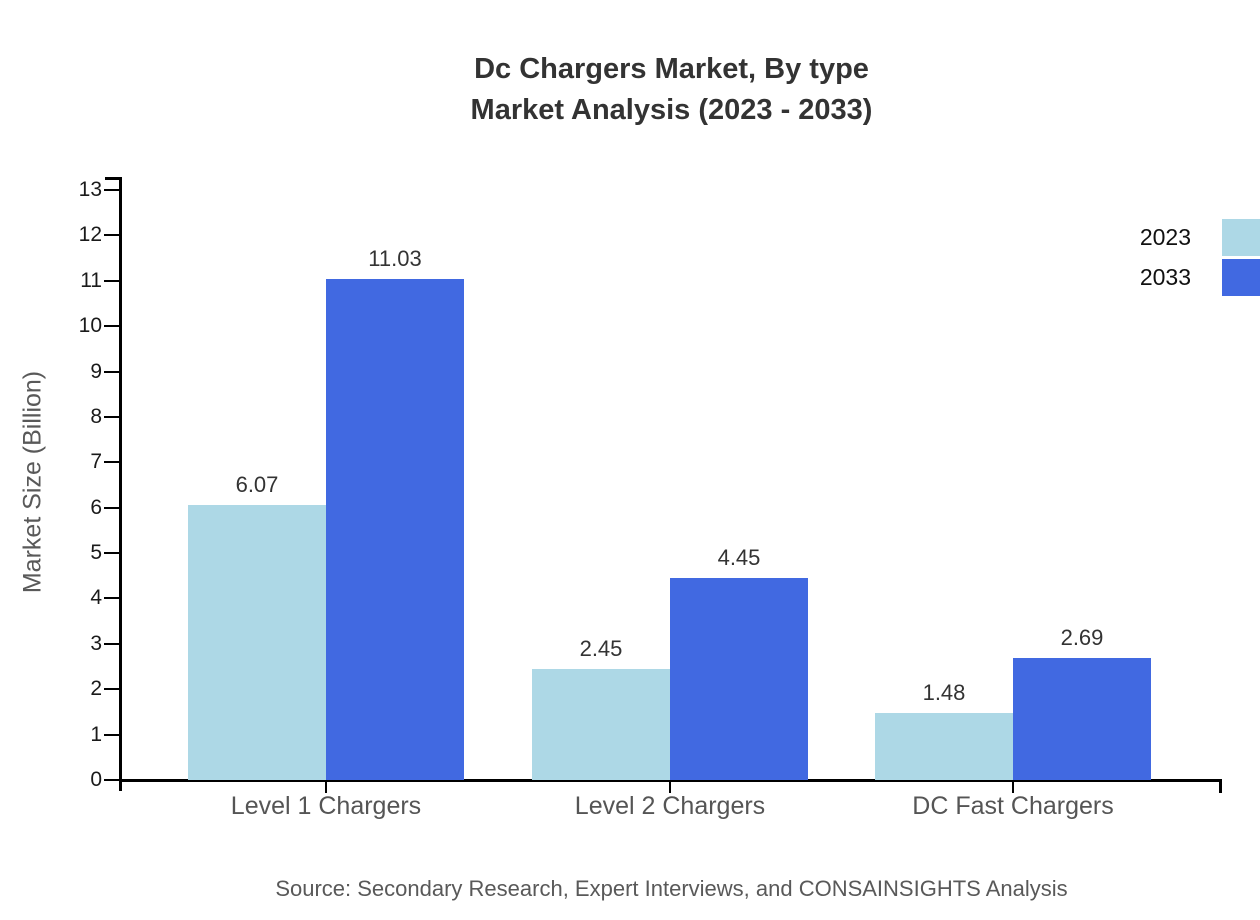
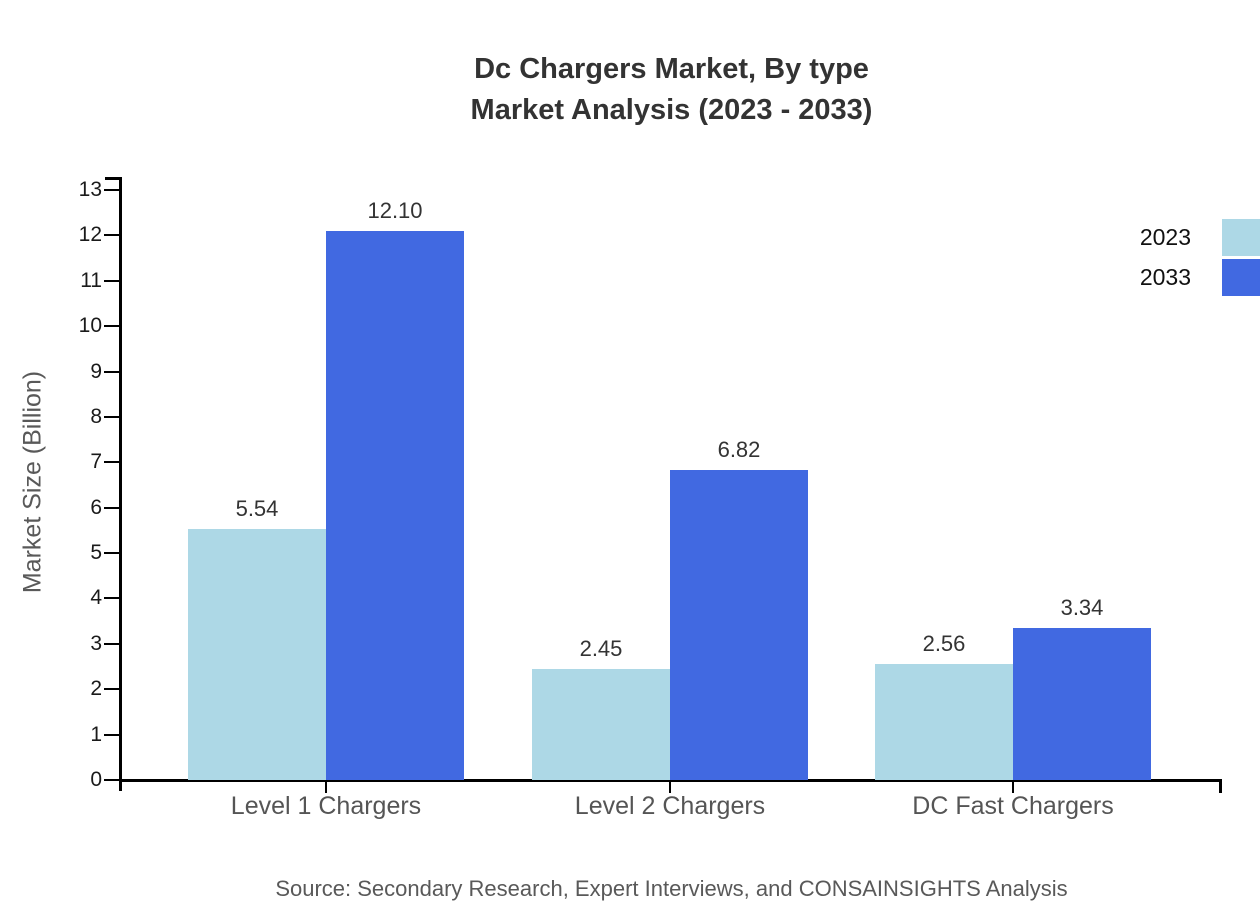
2023/Level 1 Chargers: 6.07 -> 5.54
2033/Level 1 Chargers: 11.03 -> 12.10
2033/Level 2 Chargers: 4.45 -> 6.82
2023/DC Fast Chargers: 1.48 -> 2.56
2033/DC Fast Chargers: 2.69 -> 3.34
